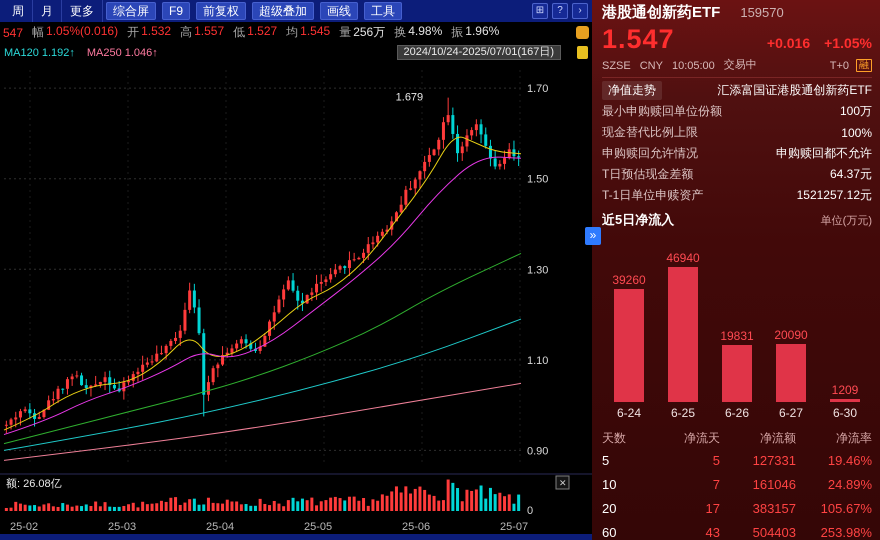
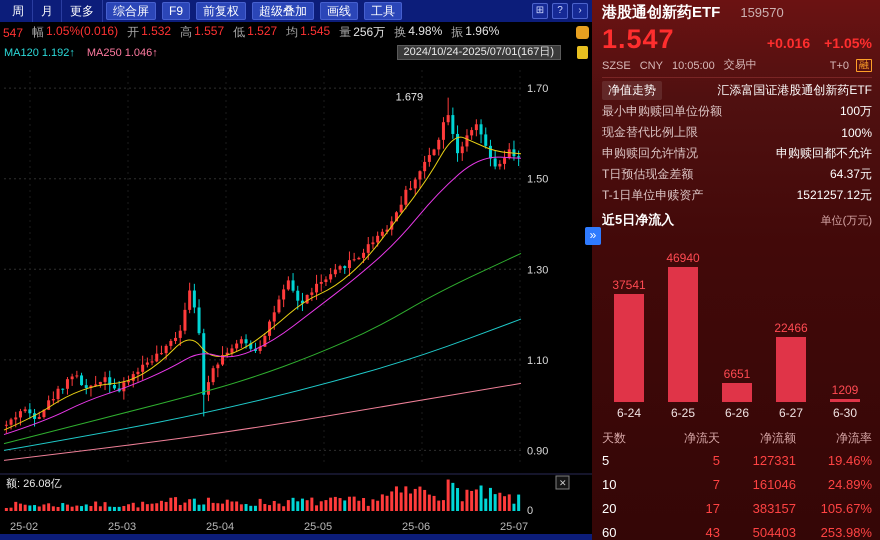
近5日净流入/6-24: 39260 -> 37541
近5日净流入/6-26: 19831 -> 6651
近5日净流入/6-27: 20090 -> 22466
